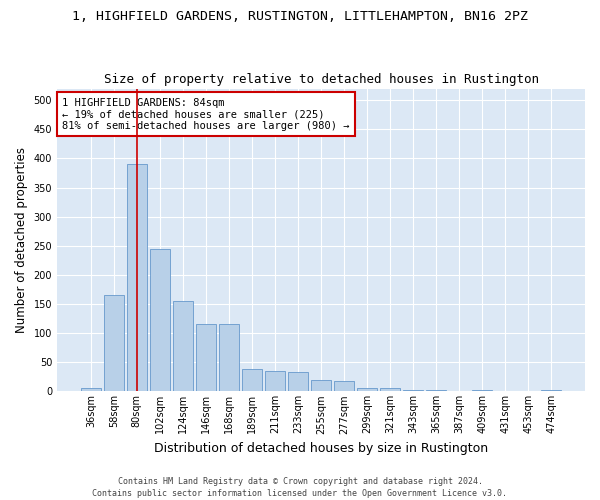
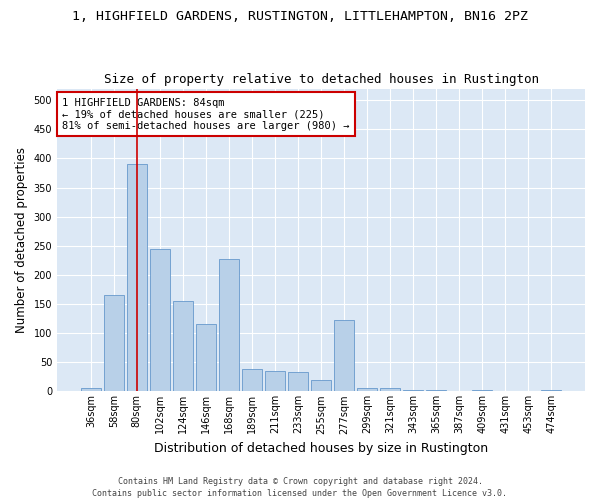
168sqm: 115 -> 228
277sqm: 18 -> 122
